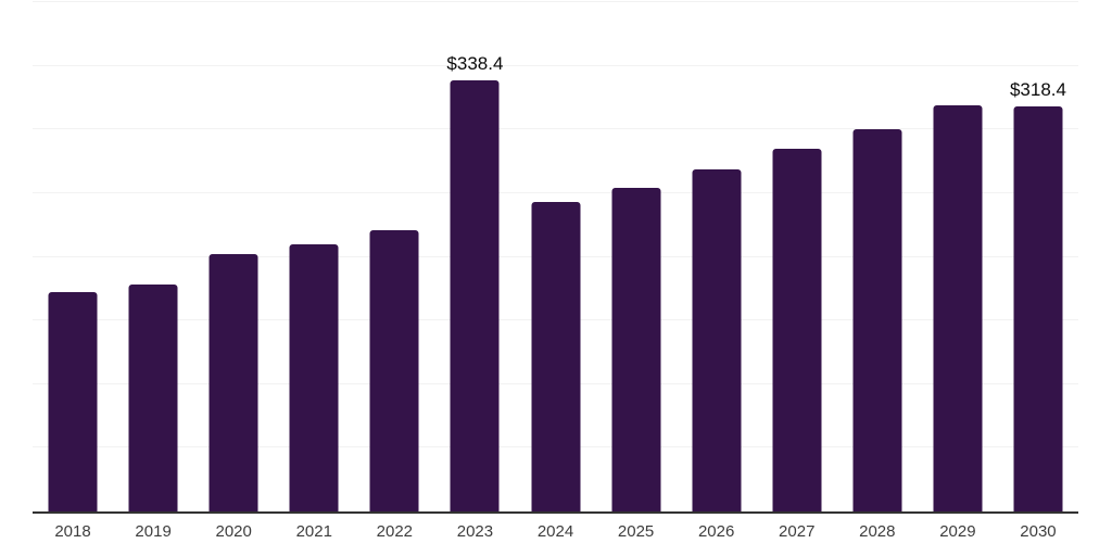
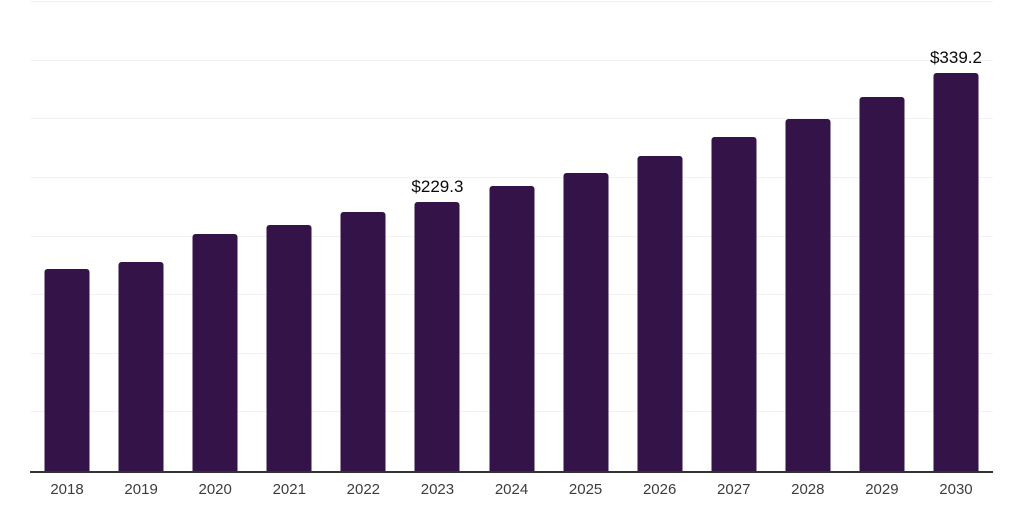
2023: $338.4 -> $229.3
2030: $318.4 -> $339.2
